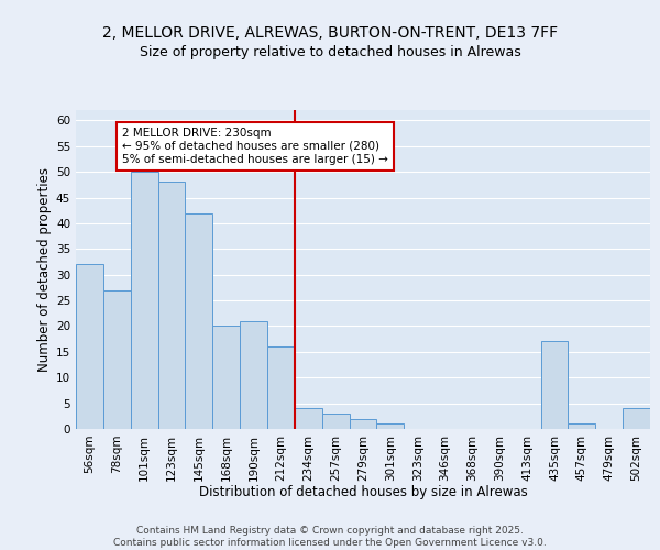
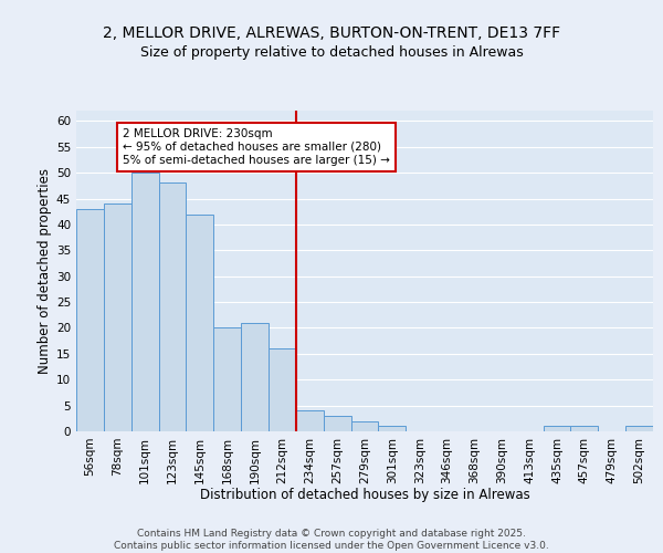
56sqm: 32 -> 43
78sqm: 27 -> 44
435sqm: 17 -> 1
502sqm: 4 -> 1
